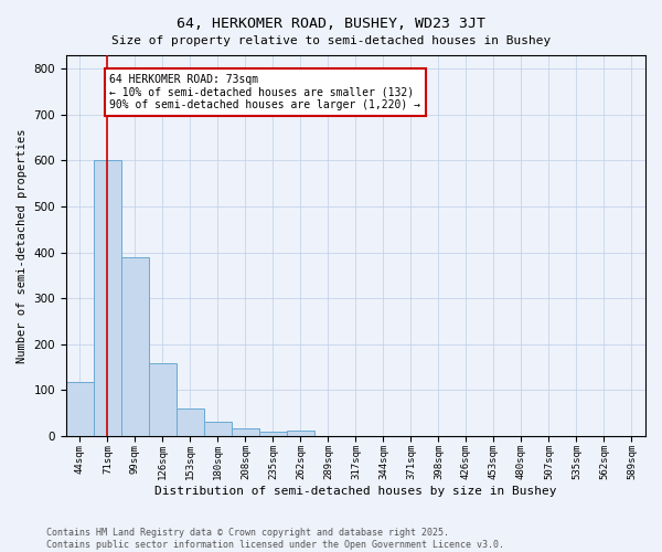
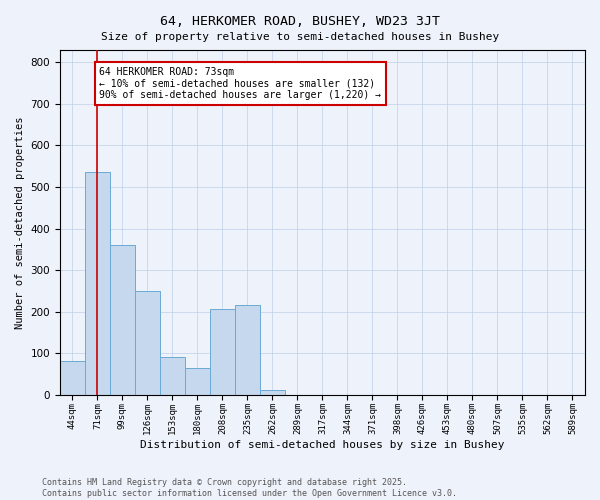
44sqm: 118 -> 80
71sqm: 600 -> 535
99sqm: 390 -> 360
126sqm: 158 -> 250
153sqm: 58 -> 90
180sqm: 30 -> 65
208sqm: 15 -> 205
235sqm: 8 -> 215
